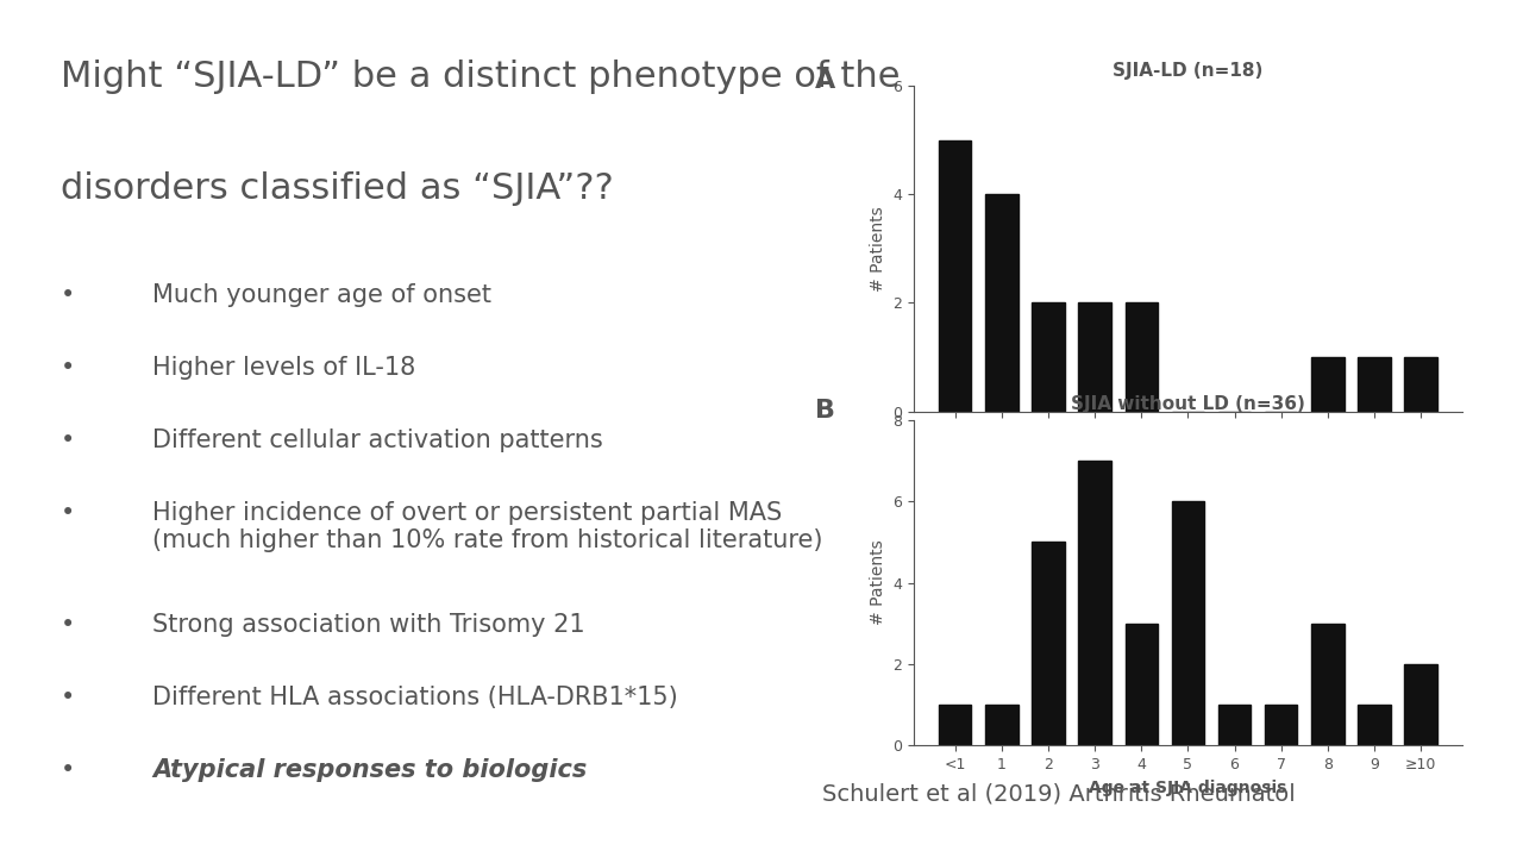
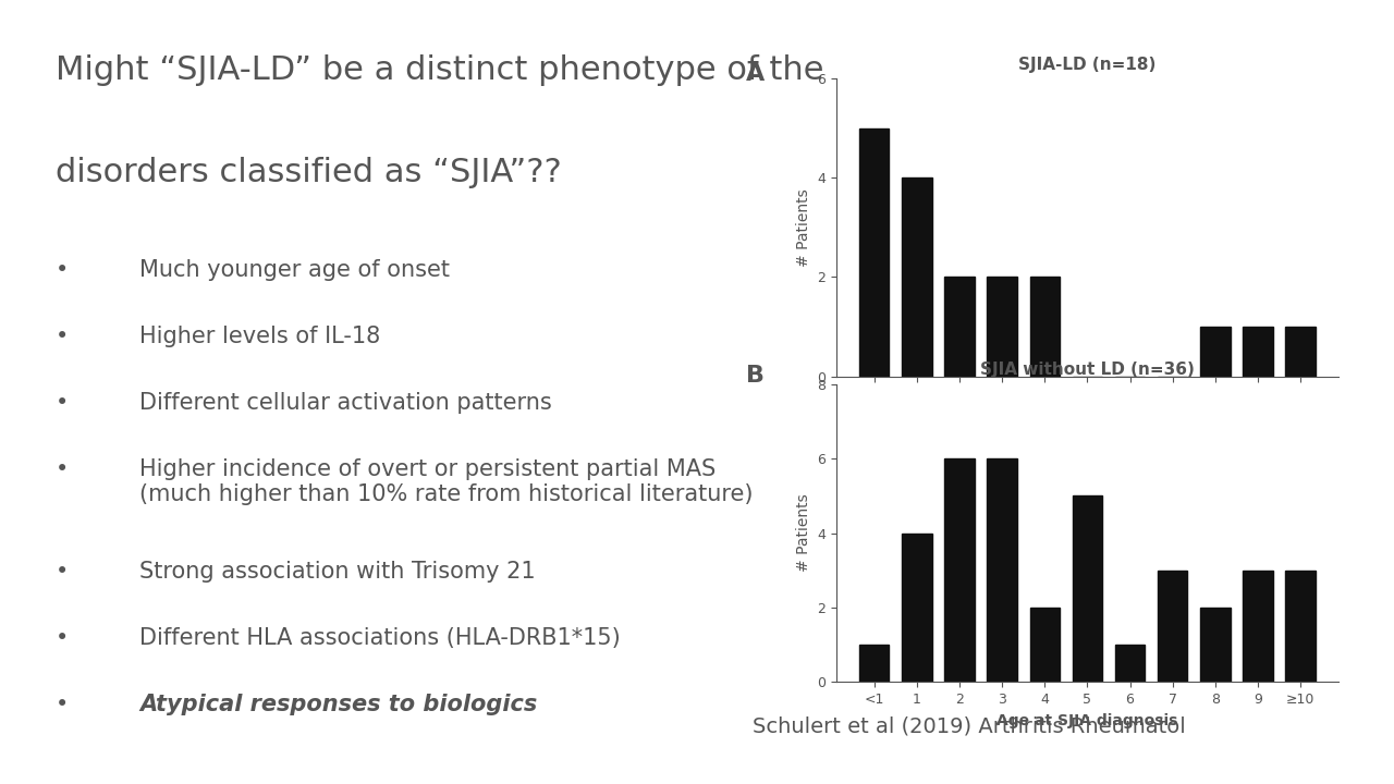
SJIA without LD (n=36)/1: 1 -> 4
SJIA without LD (n=36)/2: 5 -> 6
SJIA without LD (n=36)/3: 7 -> 6
SJIA without LD (n=36)/4: 3 -> 2
SJIA without LD (n=36)/5: 6 -> 5
SJIA without LD (n=36)/7: 1 -> 3
SJIA without LD (n=36)/8: 3 -> 2
SJIA without LD (n=36)/9: 1 -> 3
SJIA without LD (n=36)/≥10: 2 -> 3
